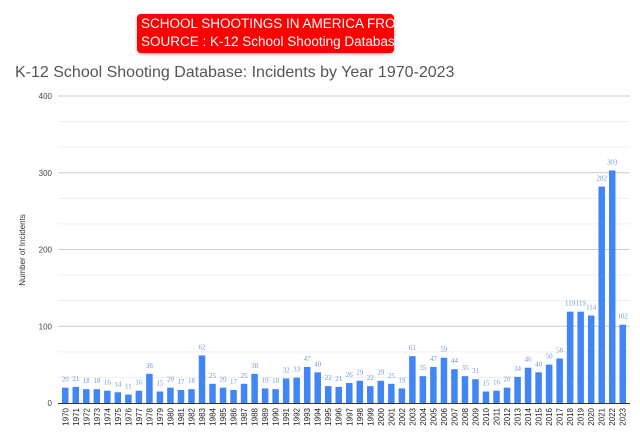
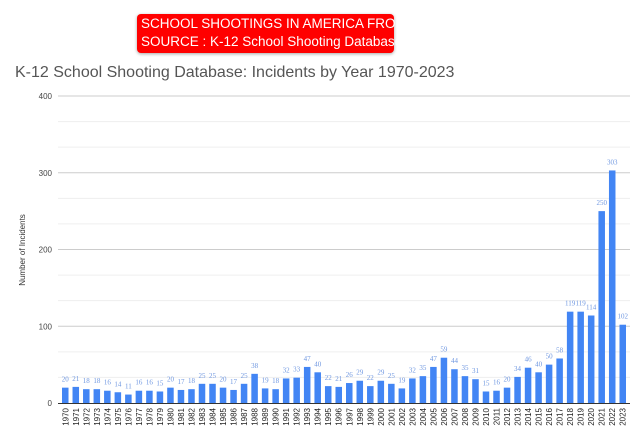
1978: 38 -> 16
1983: 62 -> 25
2003: 61 -> 32
2021: 282 -> 250
